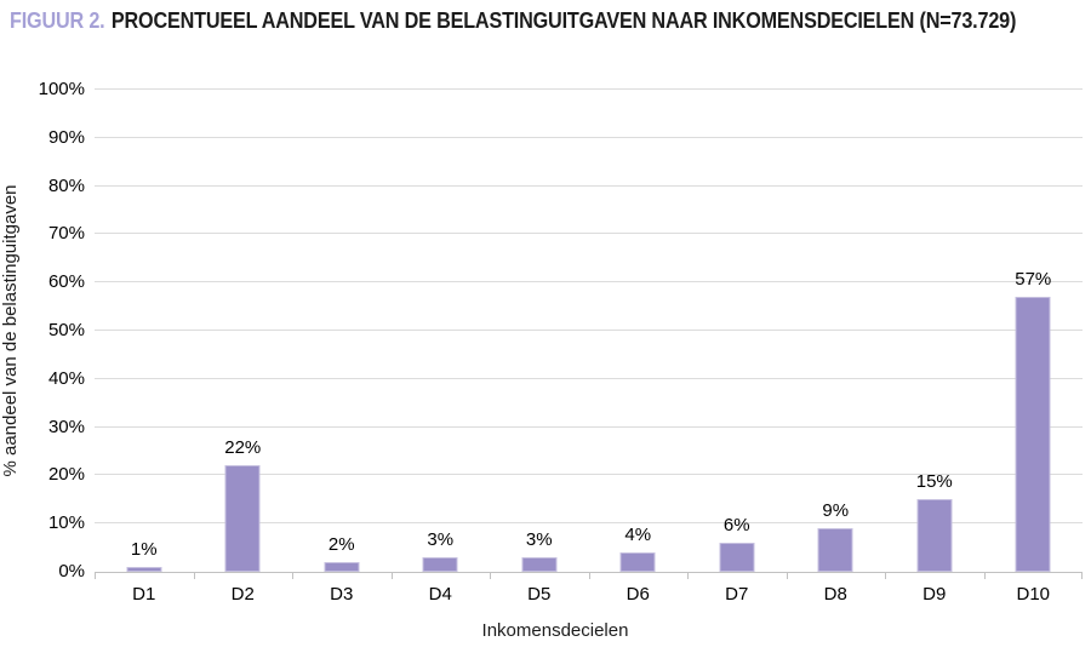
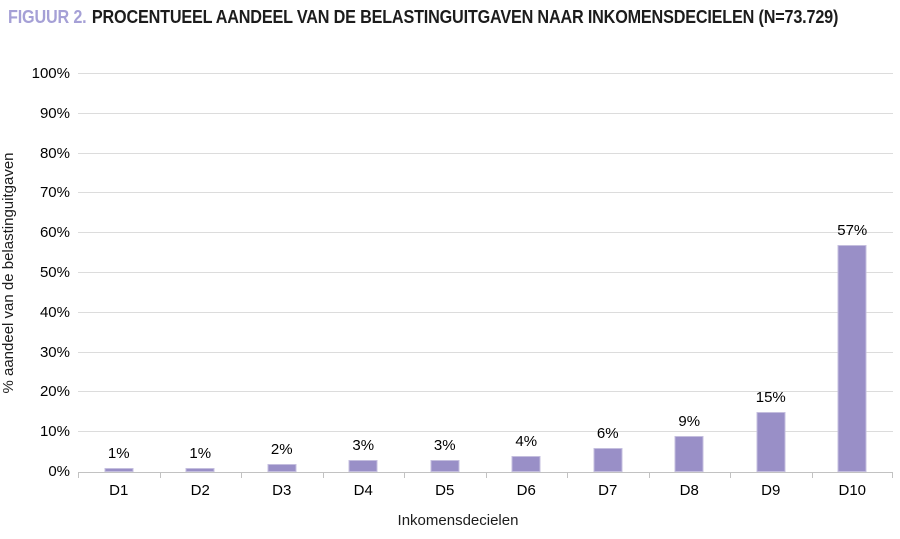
D2: 22% -> 1%
